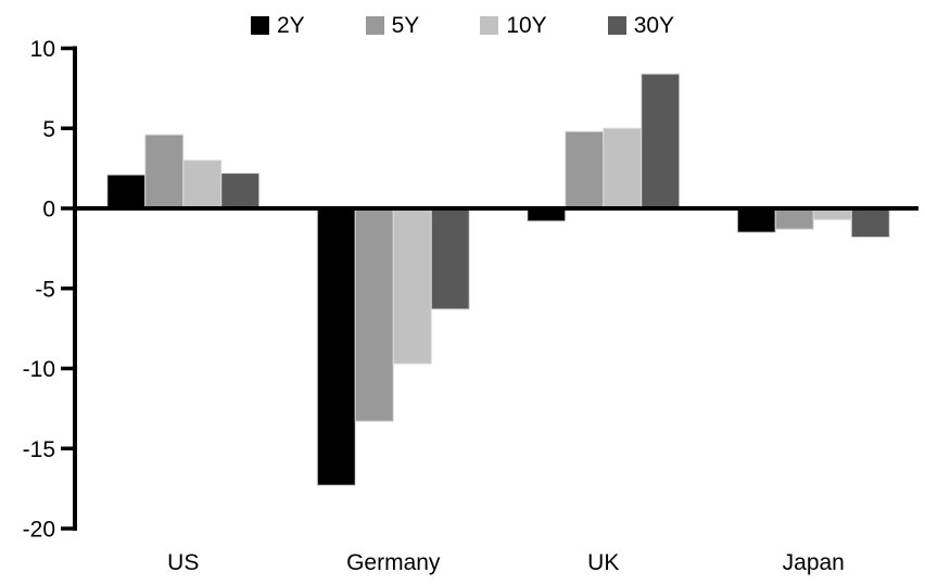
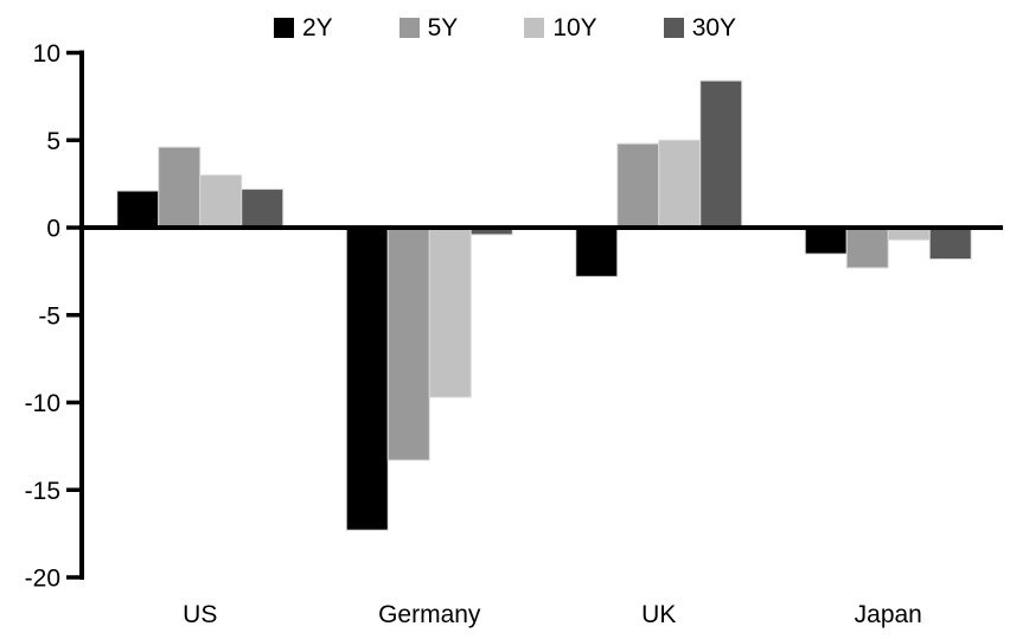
30Y/Germany: -6.3 -> -0.4
2Y/UK: -0.8 -> -2.8
5Y/Japan: -1.3 -> -2.3
